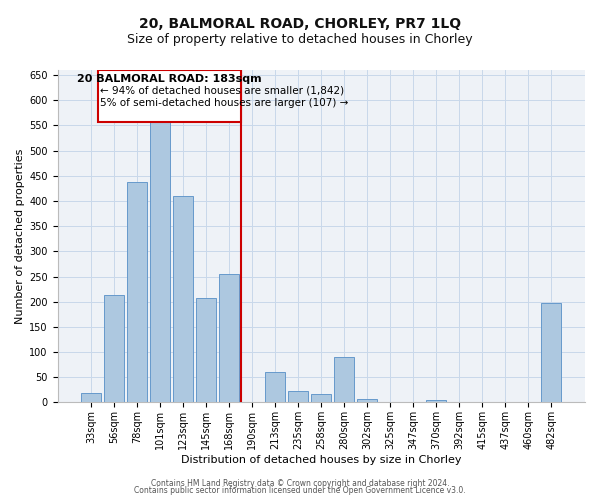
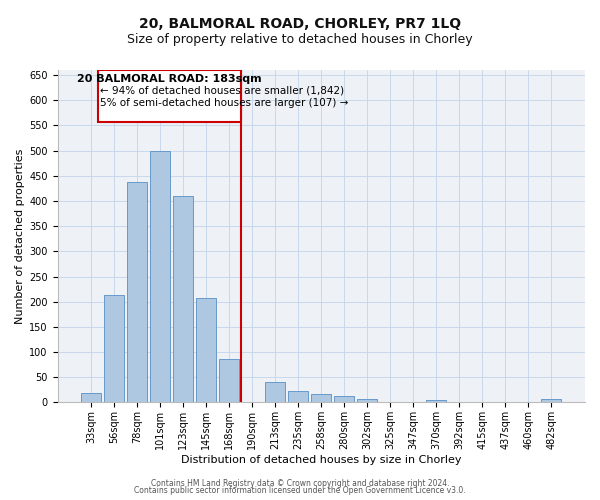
101sqm: 556 -> 500
168sqm: 254 -> 87
213sqm: 60 -> 40
280sqm: 90 -> 13
482sqm: 198 -> 6
